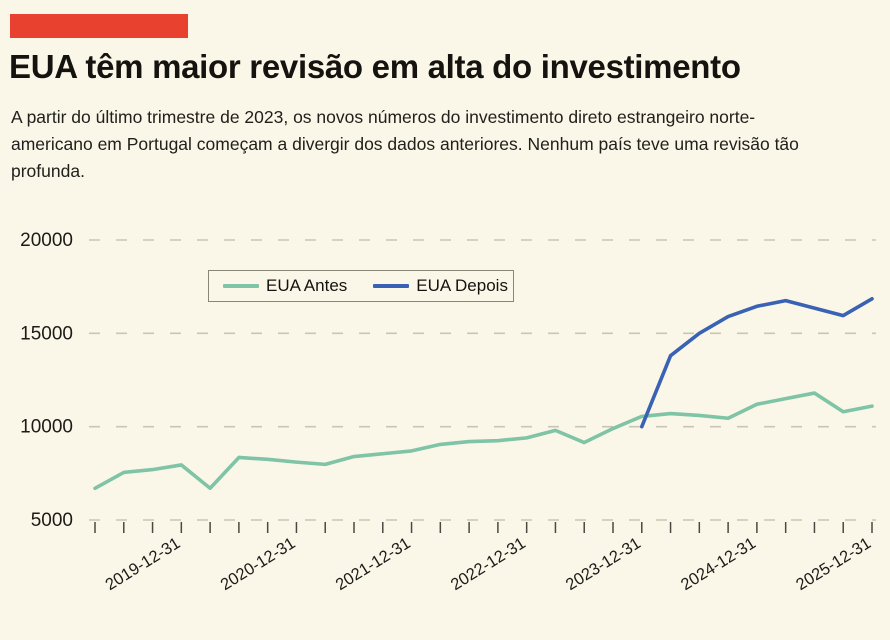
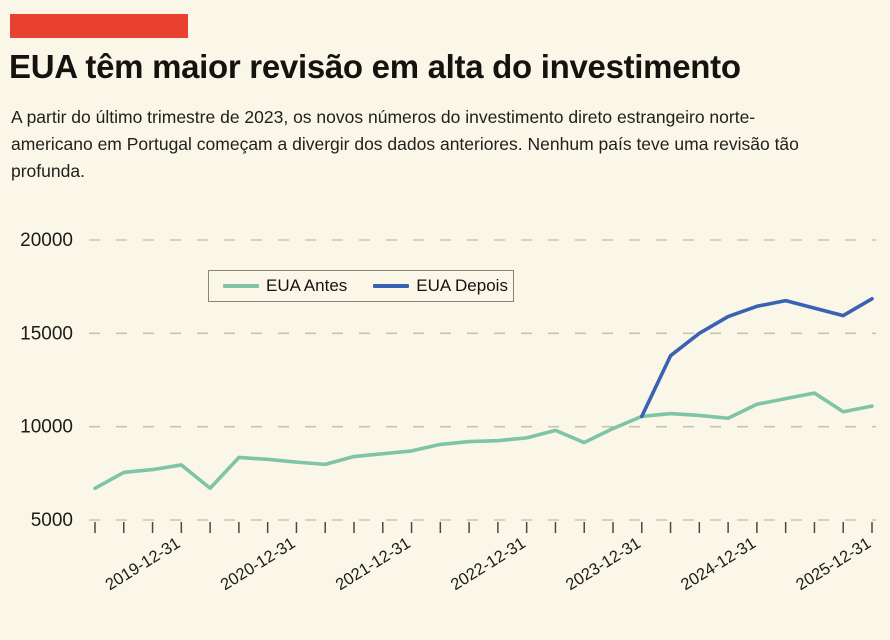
EUA Depois/2023-12-31: 10000 -> 10600
